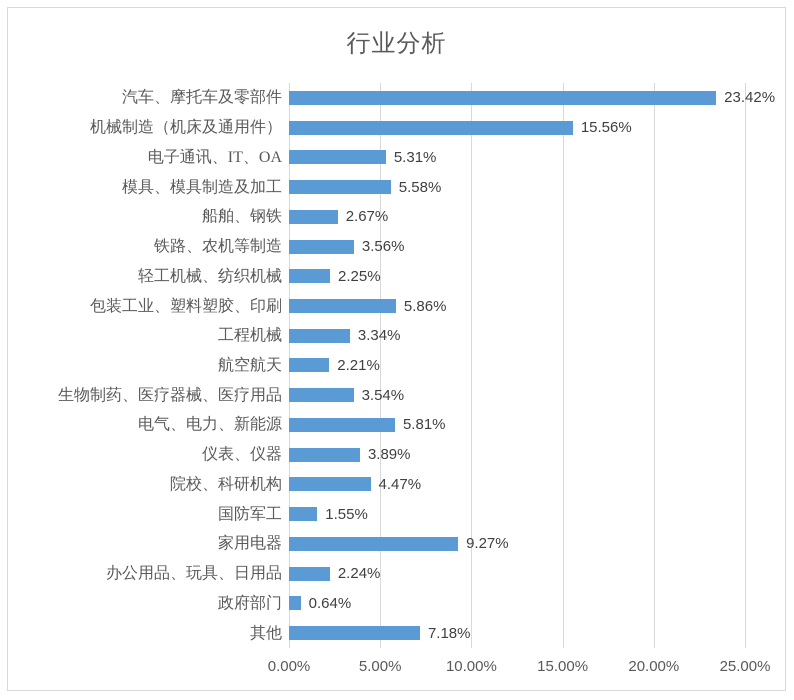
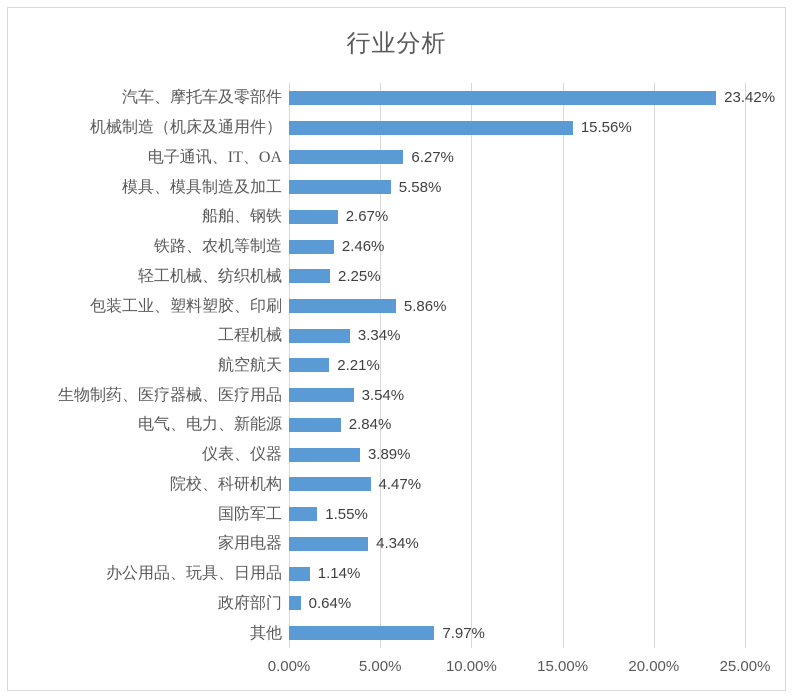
电子通讯、IT、OA: 5.31% -> 6.27%
铁路、农机等制造: 3.56% -> 2.46%
电气、电力、新能源: 5.81% -> 2.84%
家用电器: 9.27% -> 4.34%
办公用品、玩具、日用品: 2.24% -> 1.14%
其他: 7.18% -> 7.97%
